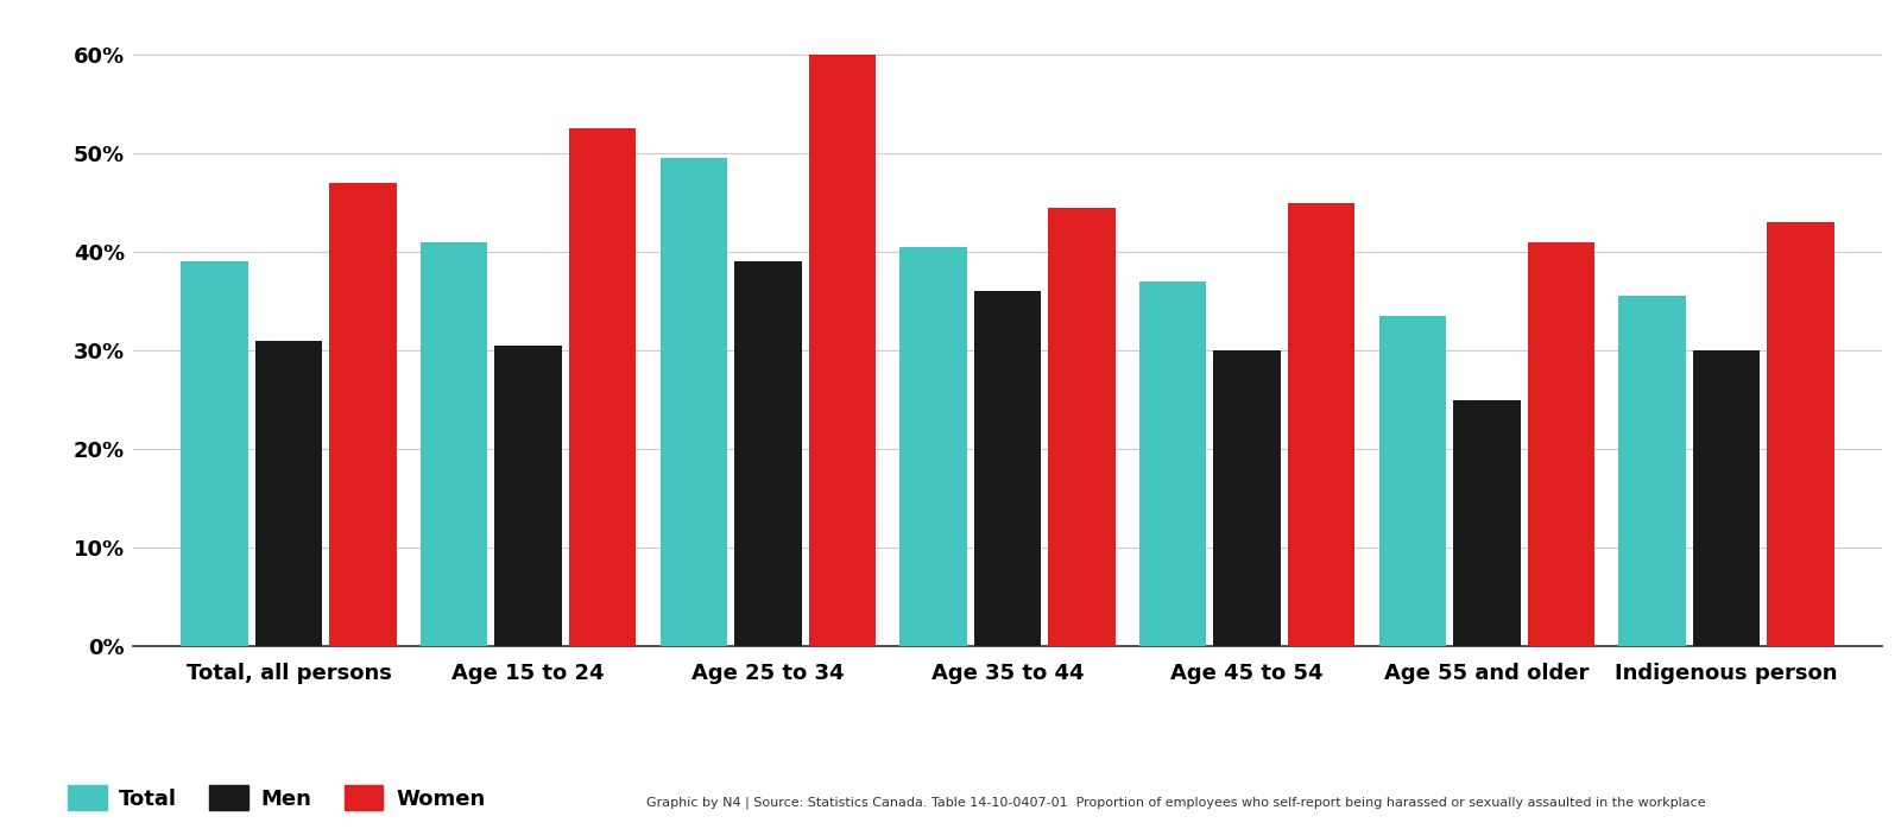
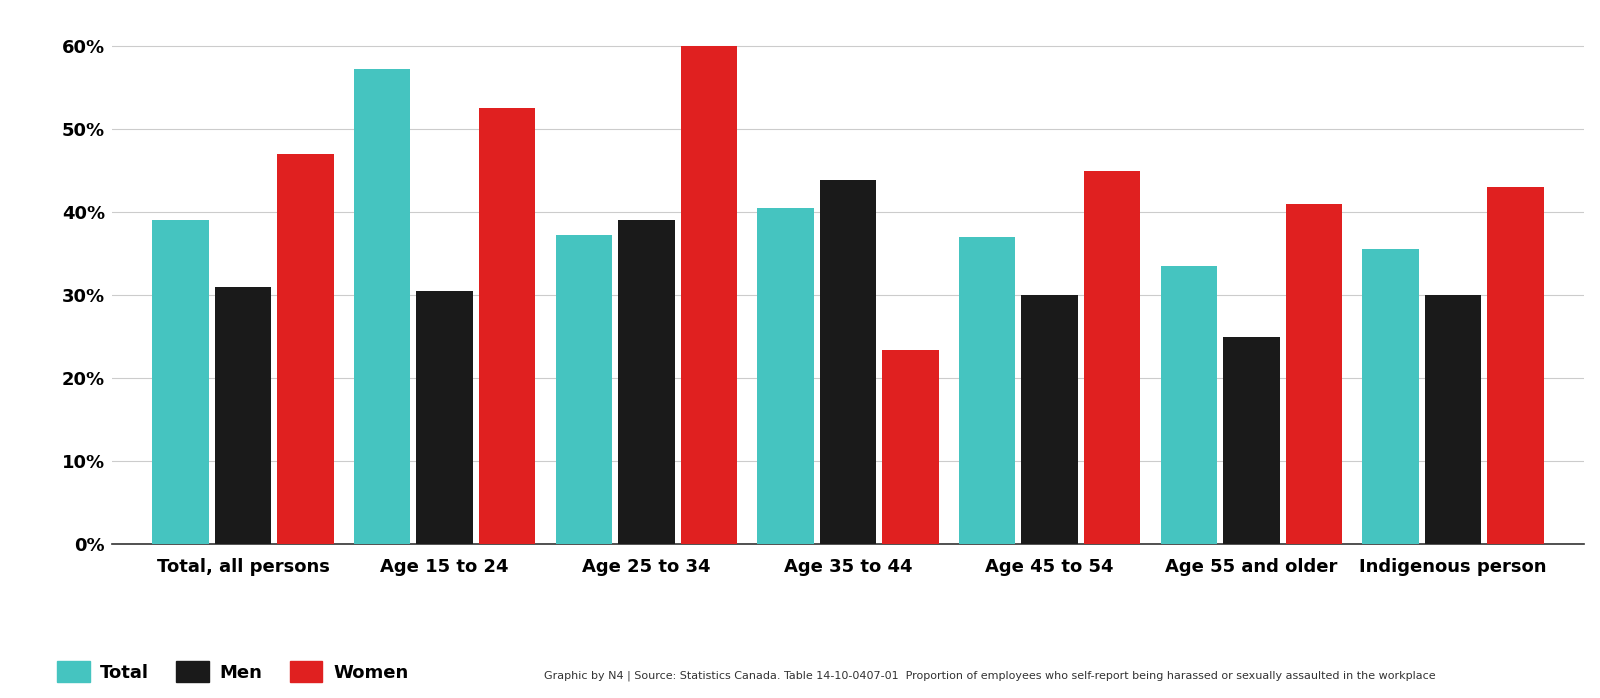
Total/Age 15 to 24: 41.0% -> 57.2%
Total/Age 25 to 34: 49.5% -> 37.2%
Men/Age 35 to 44: 36.0% -> 43.8%
Women/Age 35 to 44: 44.5% -> 23.4%
